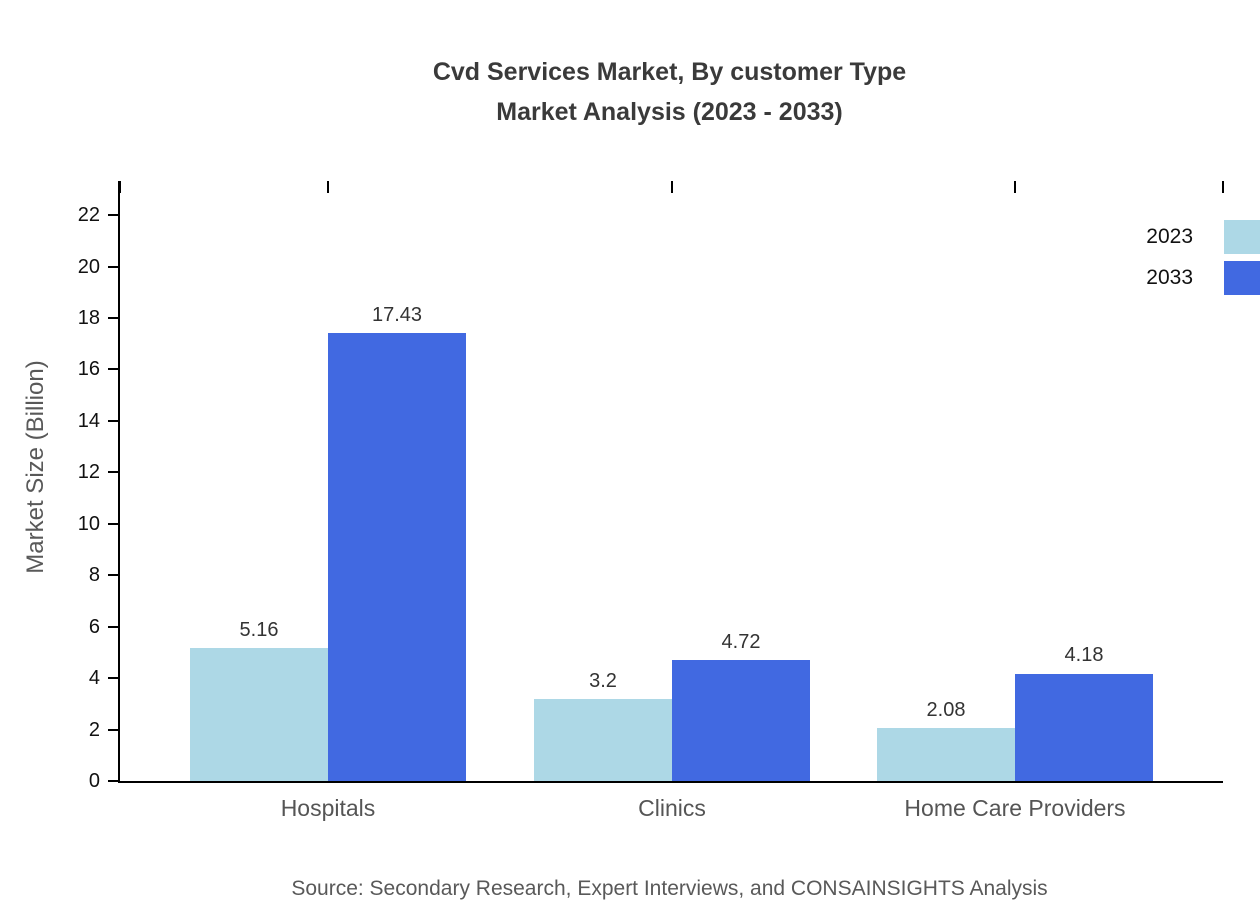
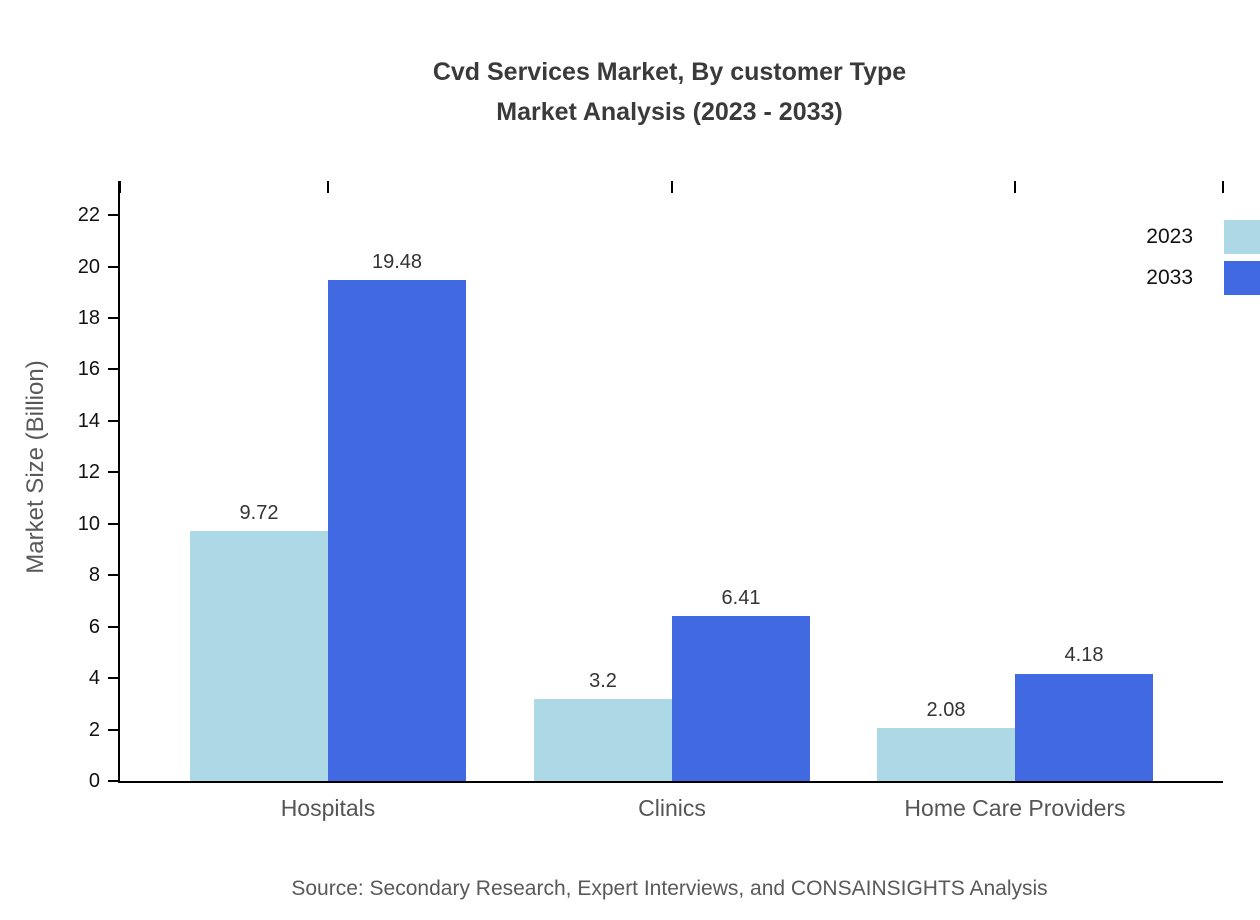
2023/Hospitals: 5.16 -> 9.72
2033/Hospitals: 17.43 -> 19.48
2033/Clinics: 4.72 -> 6.41
